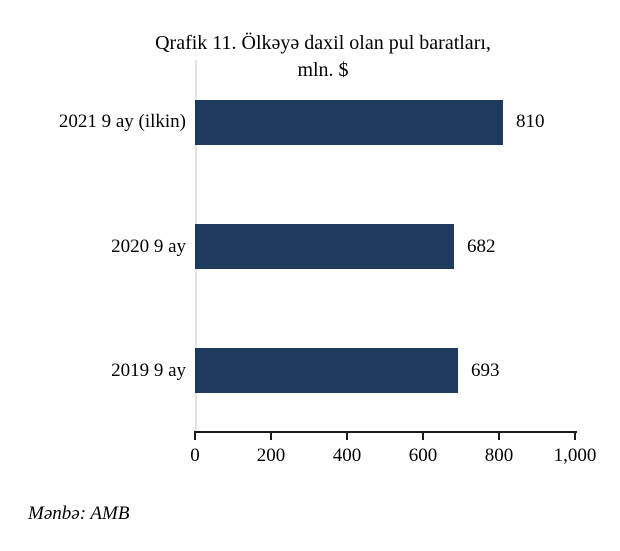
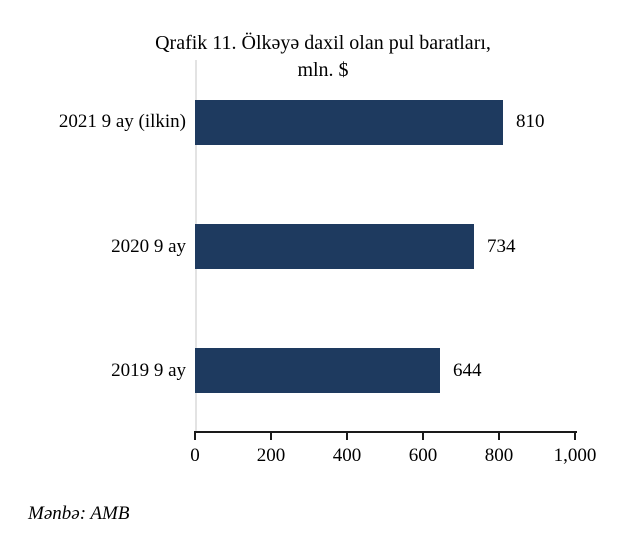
2020 9 ay: 682 -> 734
2019 9 ay: 693 -> 644
